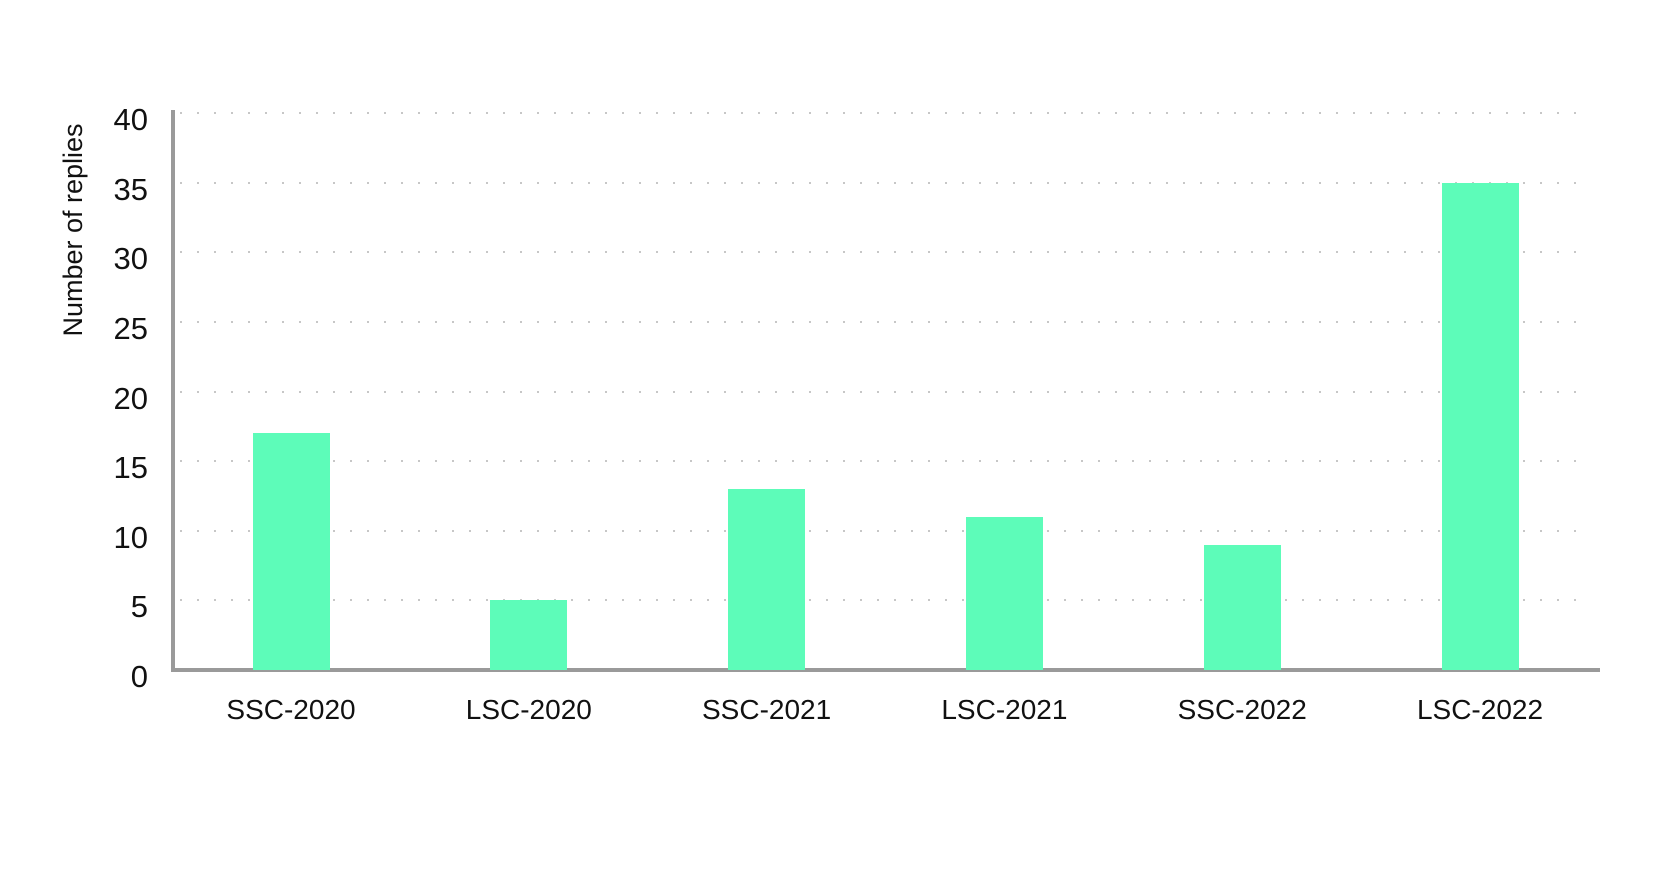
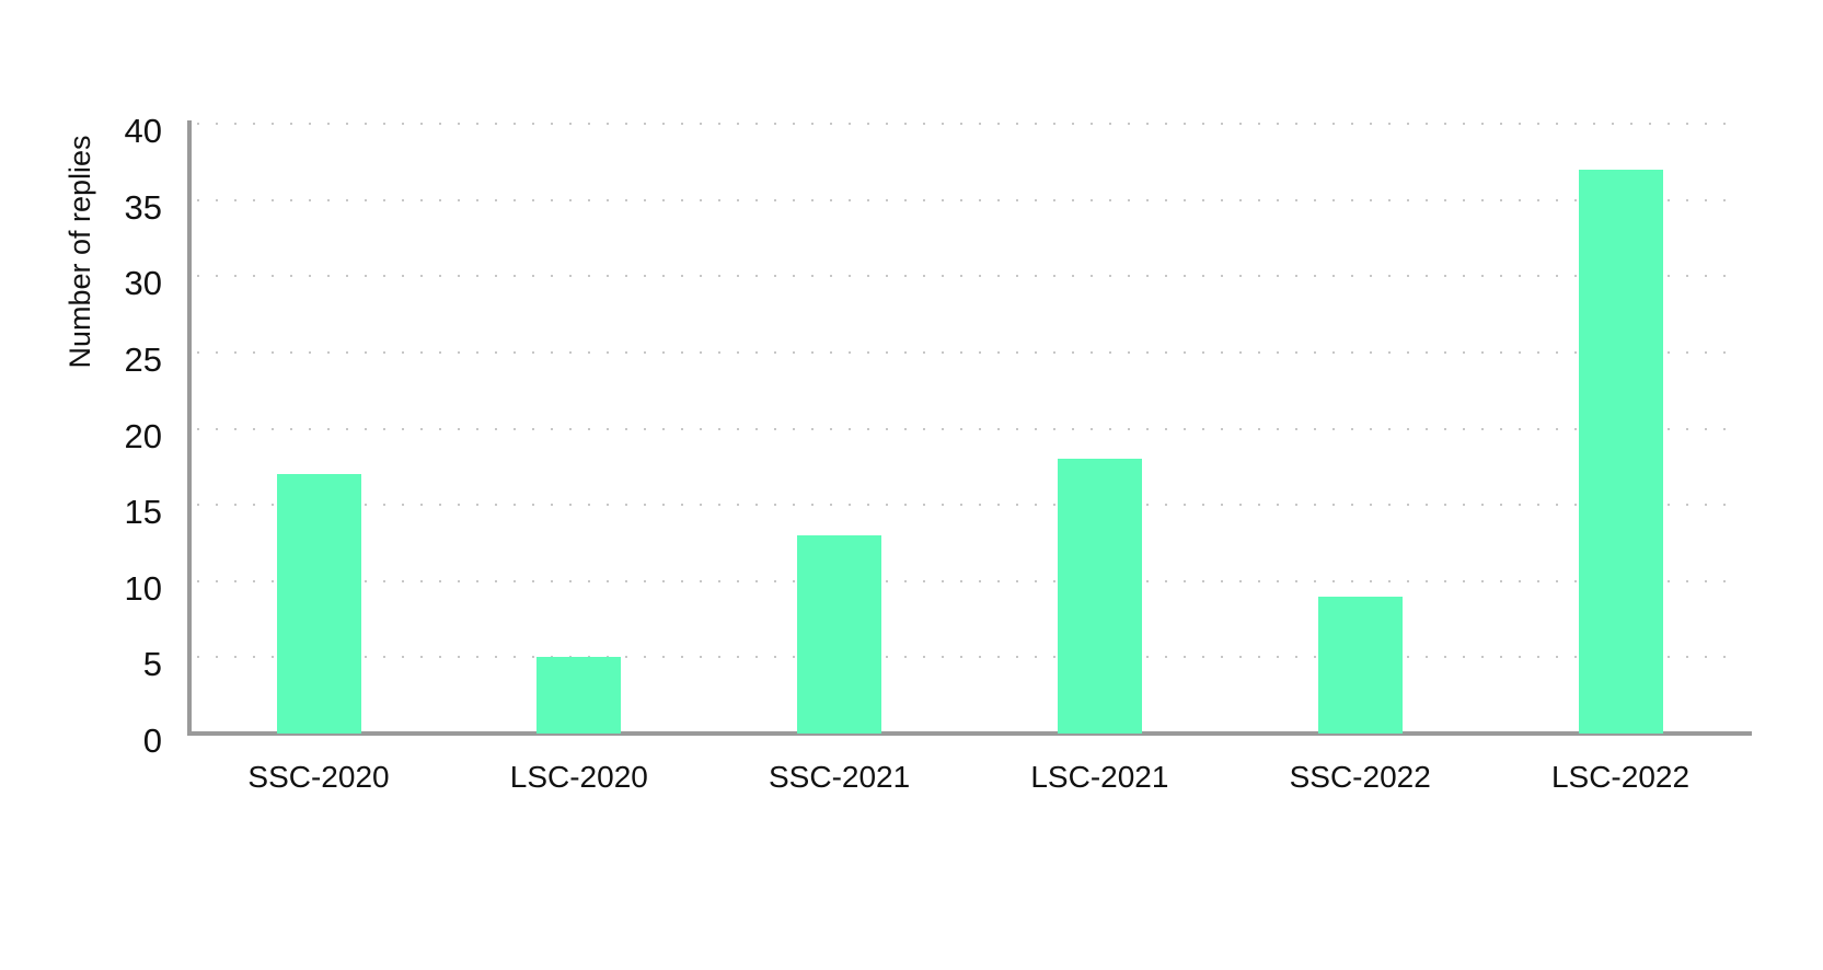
LSC-2021: 11 -> 18
LSC-2022: 35 -> 37
